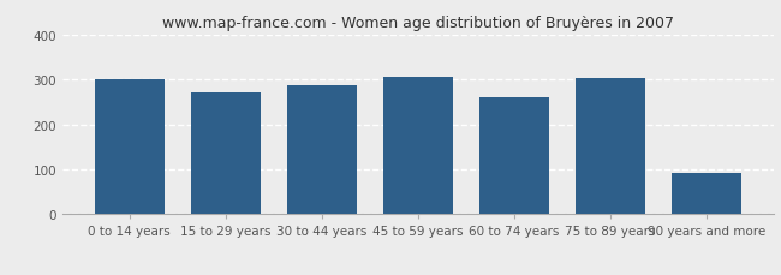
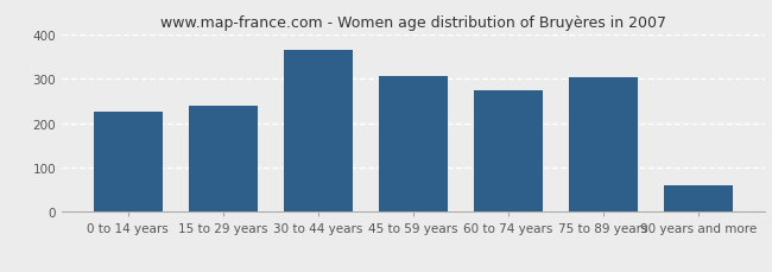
0 to 14 years: 300 -> 225
15 to 29 years: 270 -> 240
30 to 44 years: 287 -> 365
60 to 74 years: 260 -> 275
90 years and more: 91 -> 60
